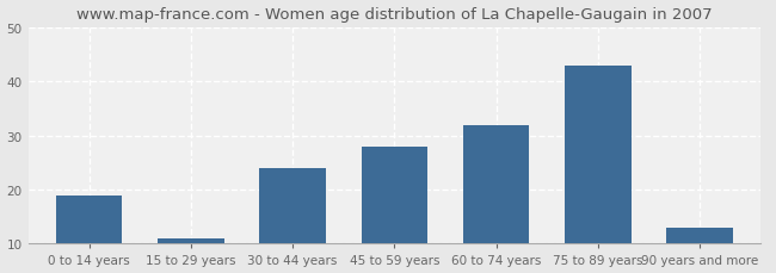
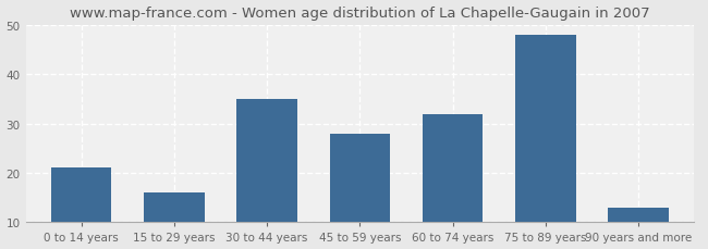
0 to 14 years: 19 -> 21
15 to 29 years: 11 -> 16
30 to 44 years: 24 -> 35
75 to 89 years: 43 -> 48
